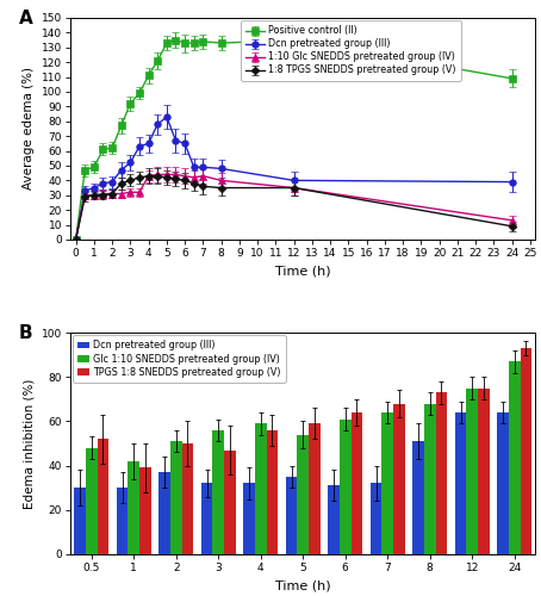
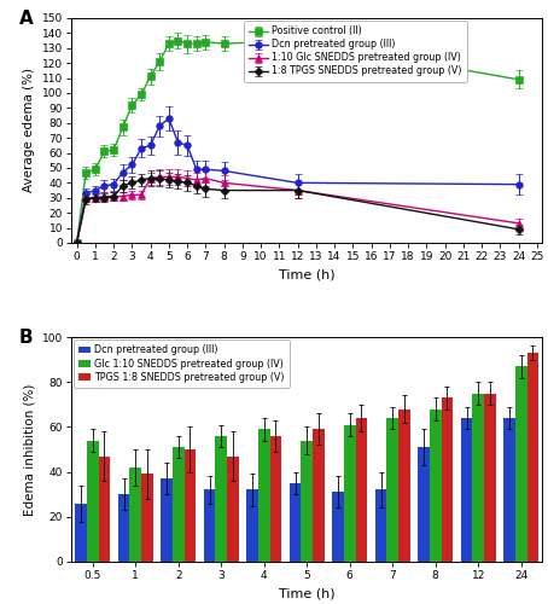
Dcn pretreated group (III)/0.5: 30 -> 26
Glc 1:10 SNEDDS pretreated group (IV)/0.5: 48 -> 54
TPGS 1:8 SNEDDS pretreated group (V)/0.5: 52 -> 47
